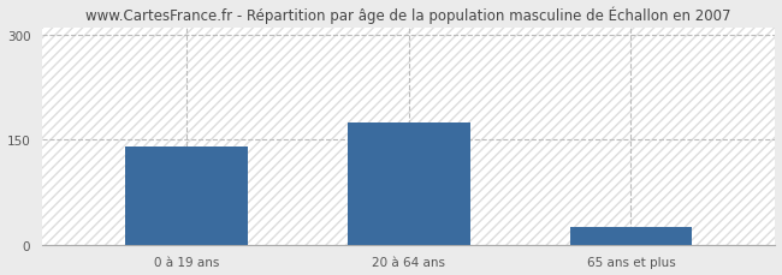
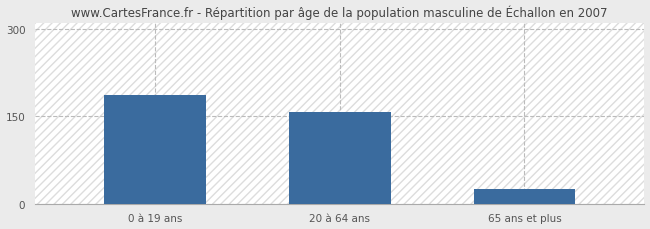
0 à 19 ans: 140 -> 186
20 à 64 ans: 175 -> 158
